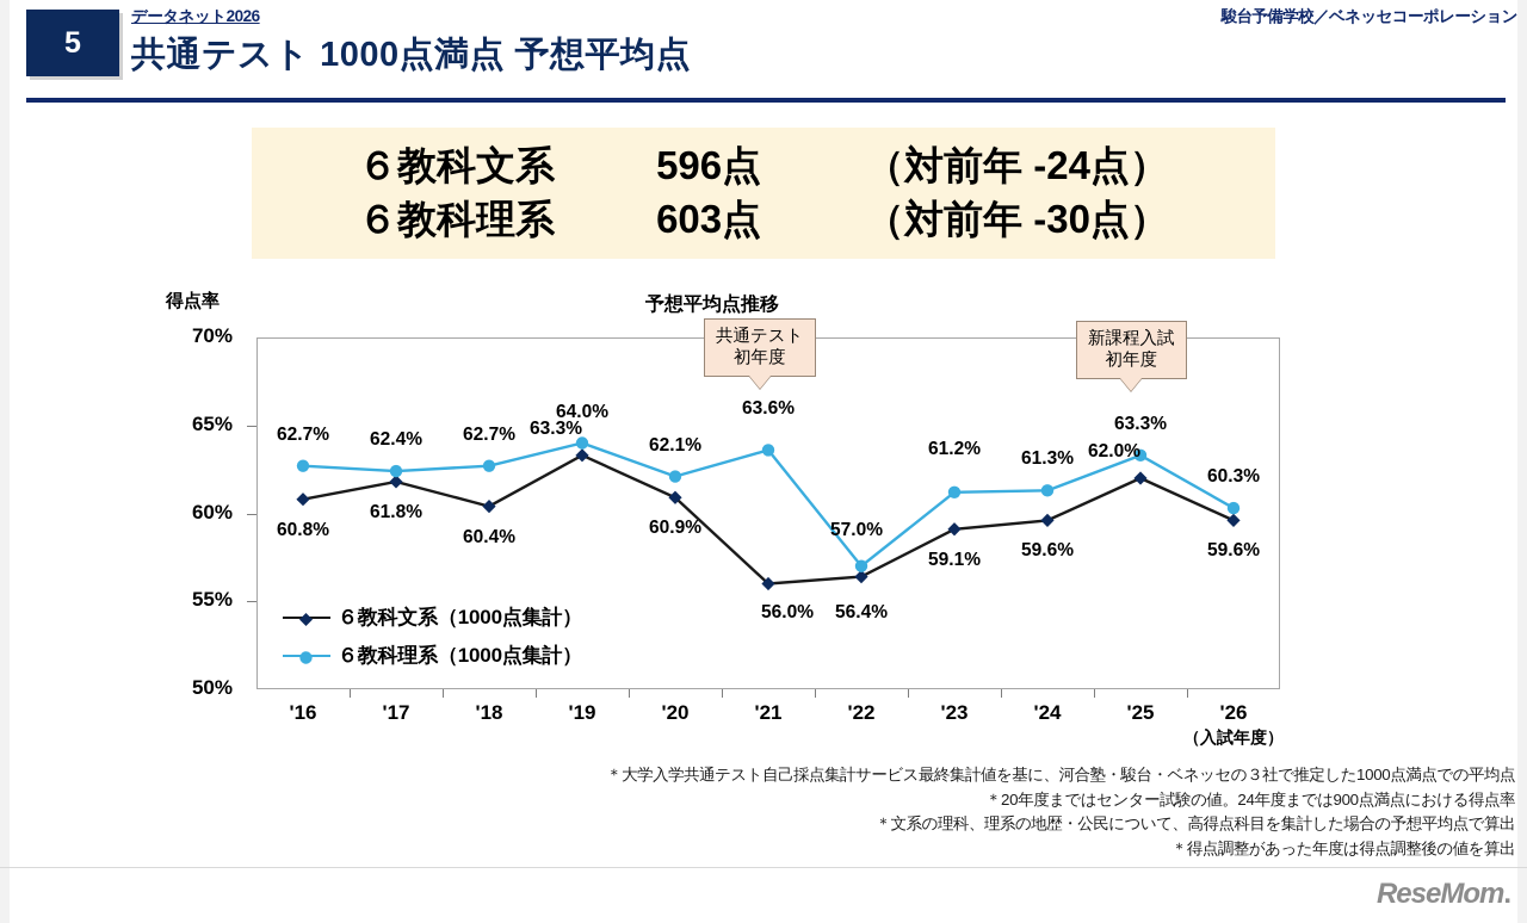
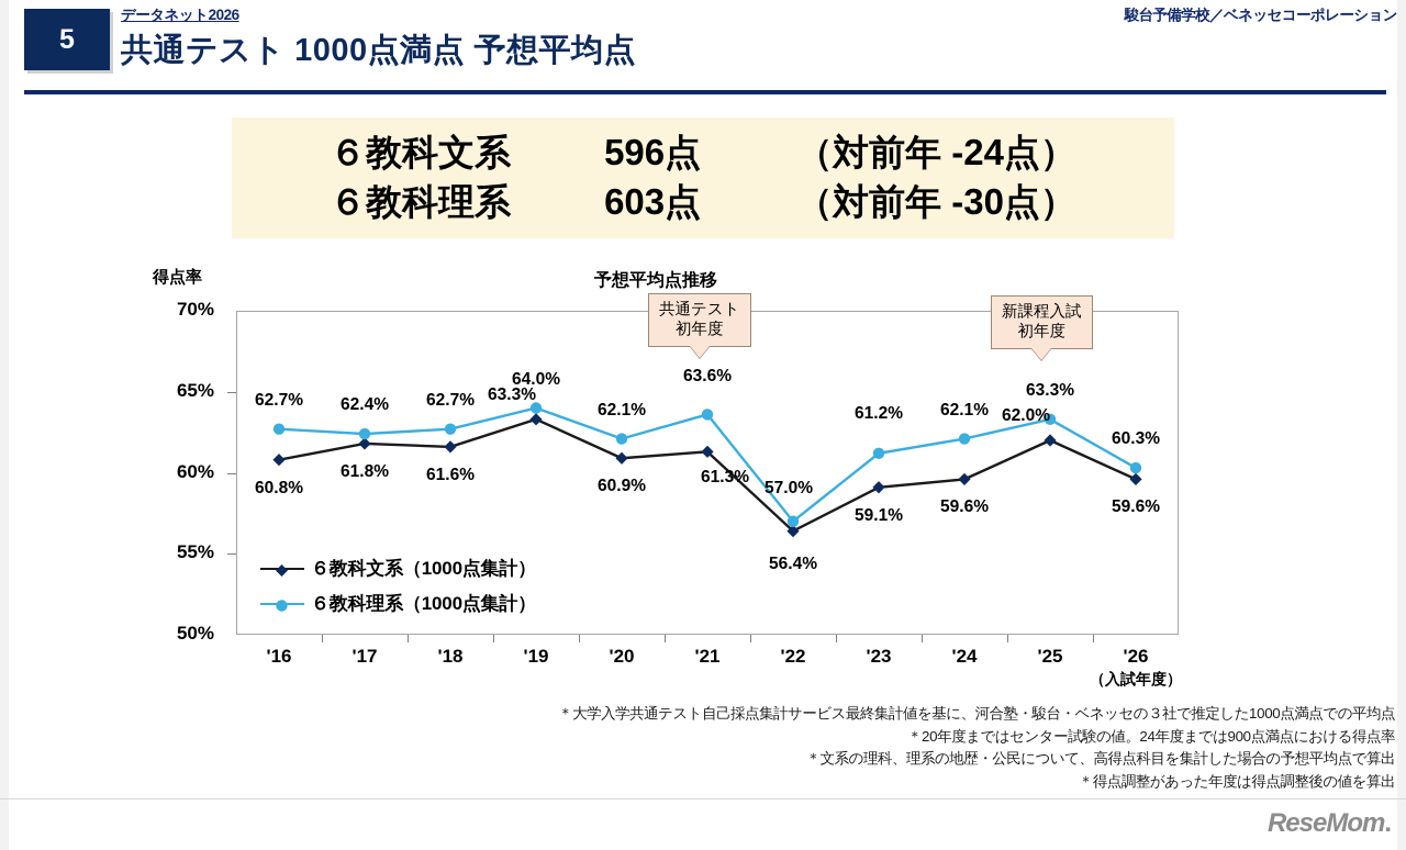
６教科文系（1000点集計）/'18: 60.4% -> 61.6%
６教科文系（1000点集計）/'21: 56.0% -> 61.3%
６教科理系（1000点集計）/'24: 61.3% -> 62.1%
